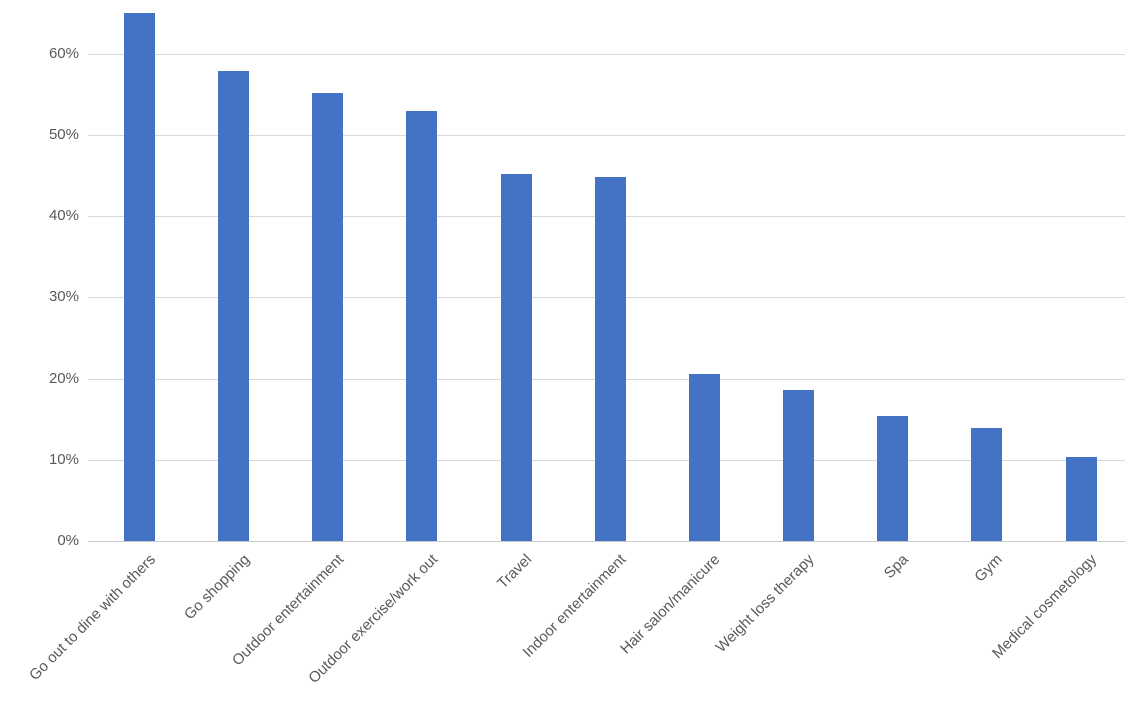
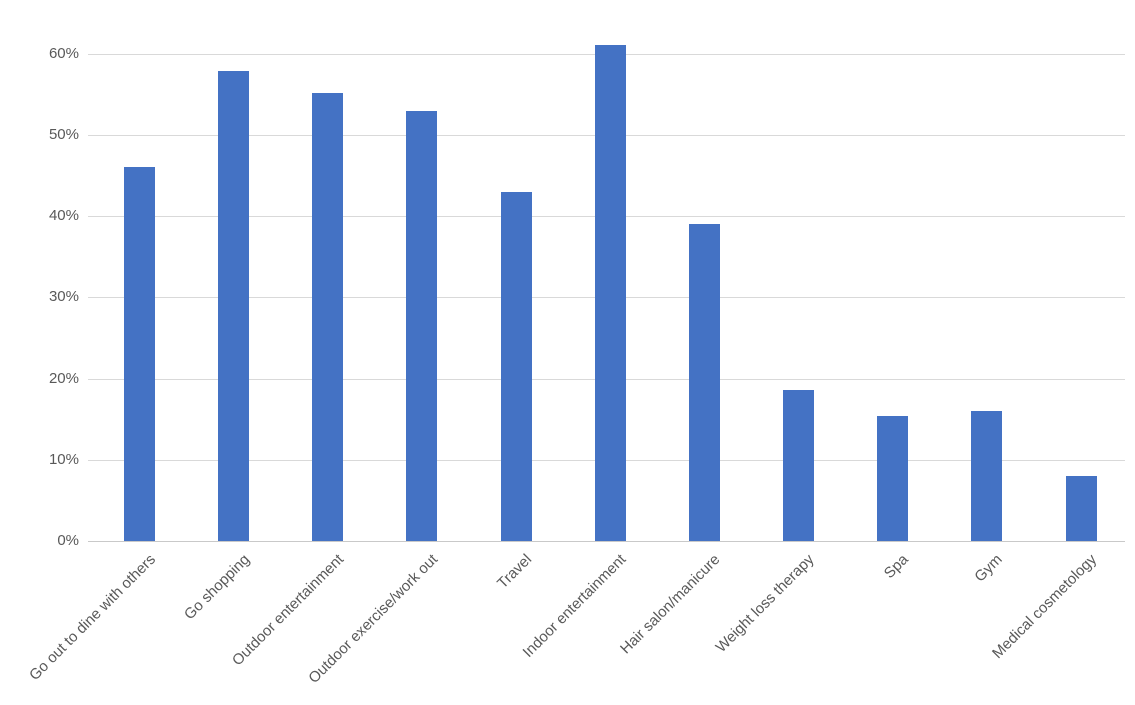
Go out to dine with others: 65% -> 46%
Travel: 45% -> 43%
Indoor entertainment: 45% -> 61%
Hair salon/manicure: 21% -> 39%
Gym: 14% -> 16%
Medical cosmetology: 10% -> 8%
